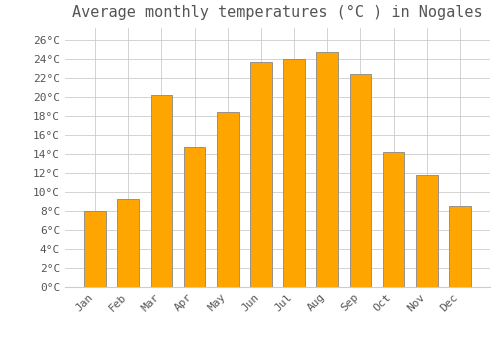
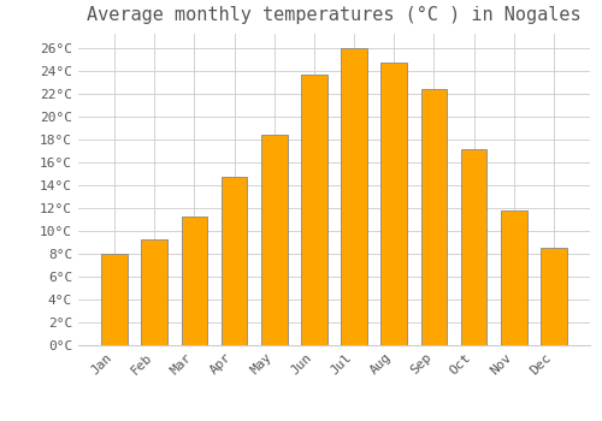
Mar: 20.2°C -> 11.3°C
Jul: 24.0°C -> 26.0°C
Oct: 14.2°C -> 17.2°C
